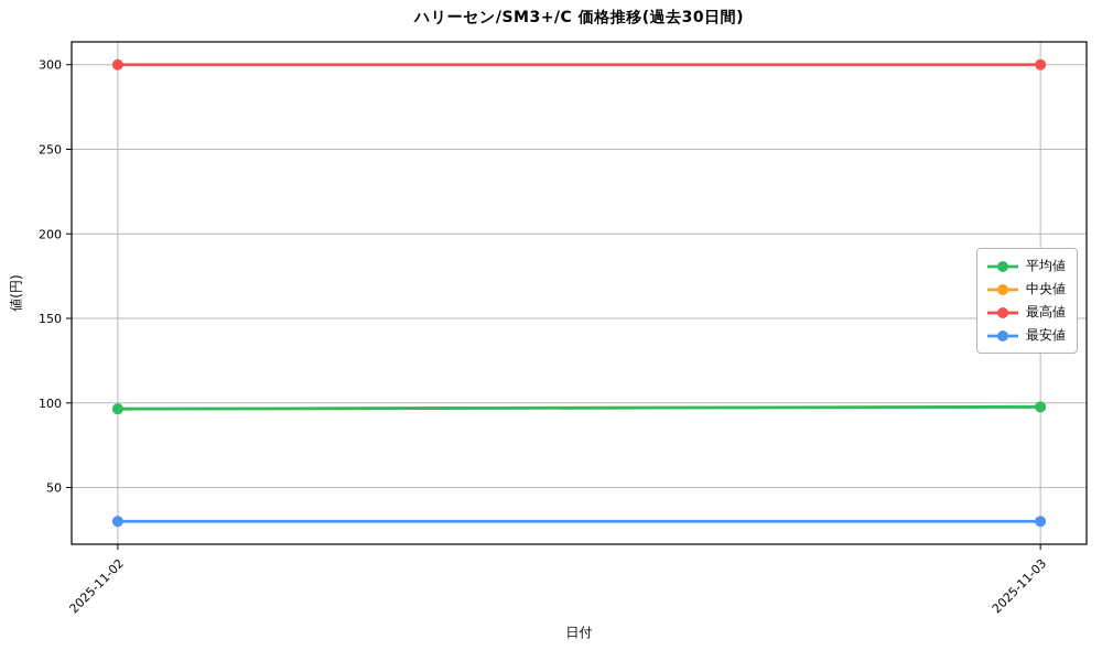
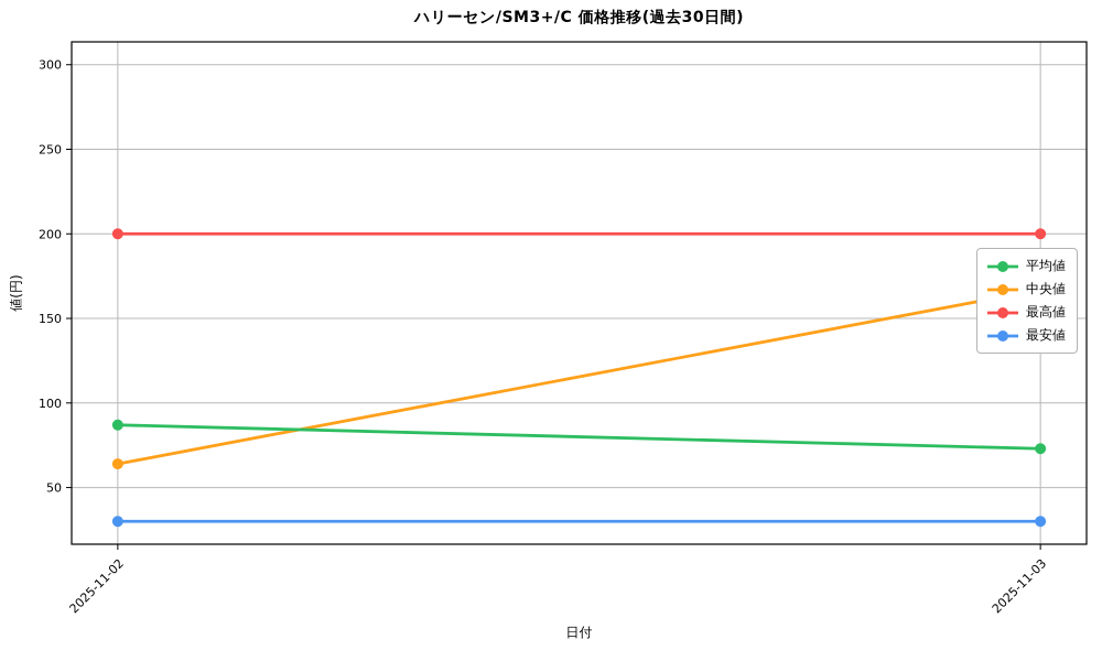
平均値/2025-11-02: 96 -> 87
中央値/2025-11-02: 96 -> 64
最高値/2025-11-02: 300 -> 200
平均値/2025-11-03: 98 -> 73
中央値/2025-11-03: 98 -> 167
最高値/2025-11-03: 300 -> 200
